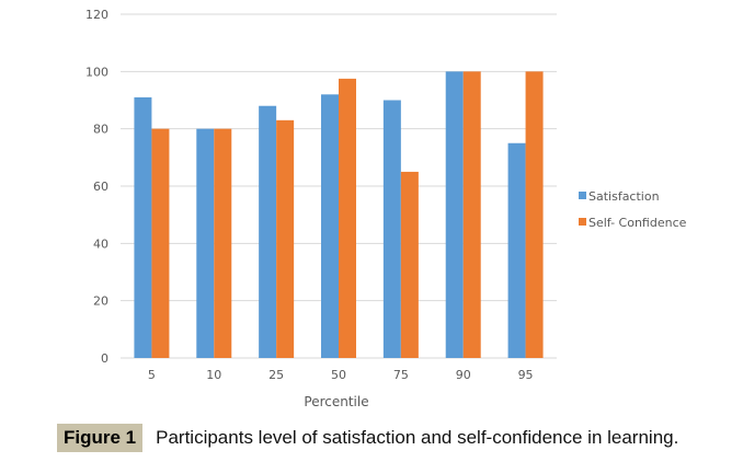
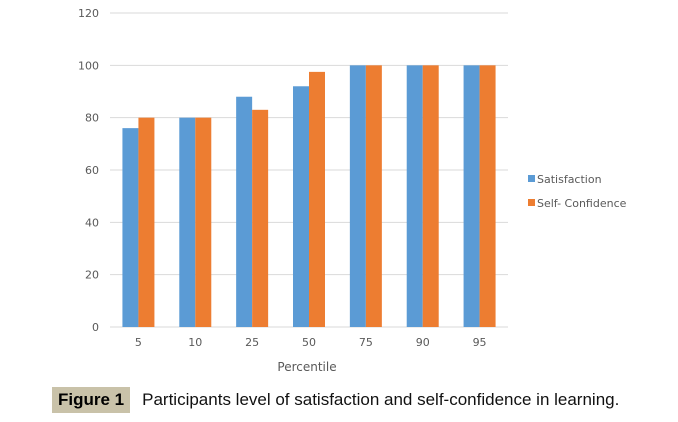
Satisfaction/5: 91 -> 76
Satisfaction/75: 90 -> 100
Self- Confidence/75: 65 -> 100
Satisfaction/95: 75 -> 100
